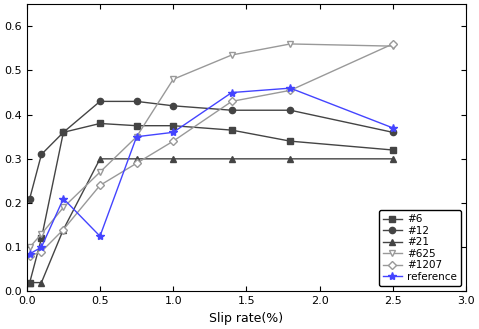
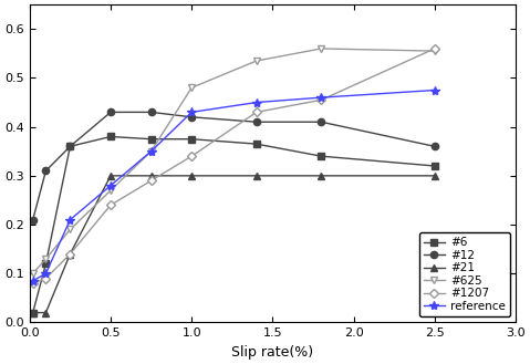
reference/0.5: 0.125 -> 0.280
reference/1.0: 0.360 -> 0.430
reference/2.5: 0.370 -> 0.475
